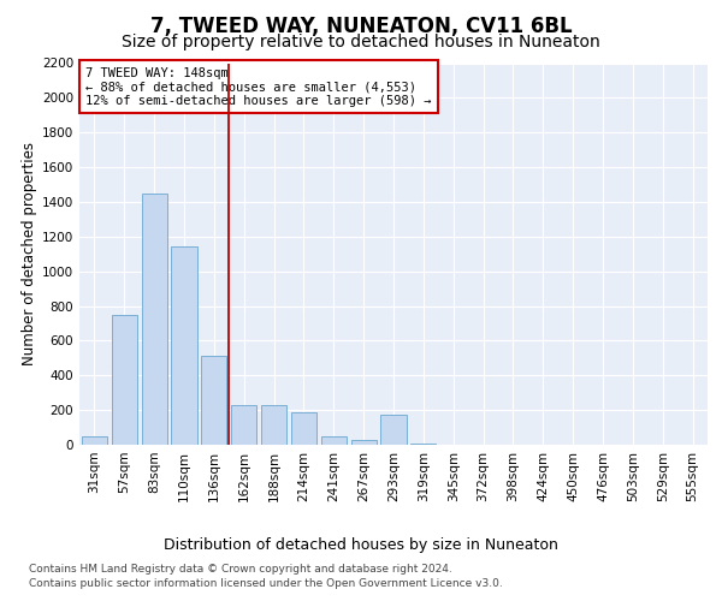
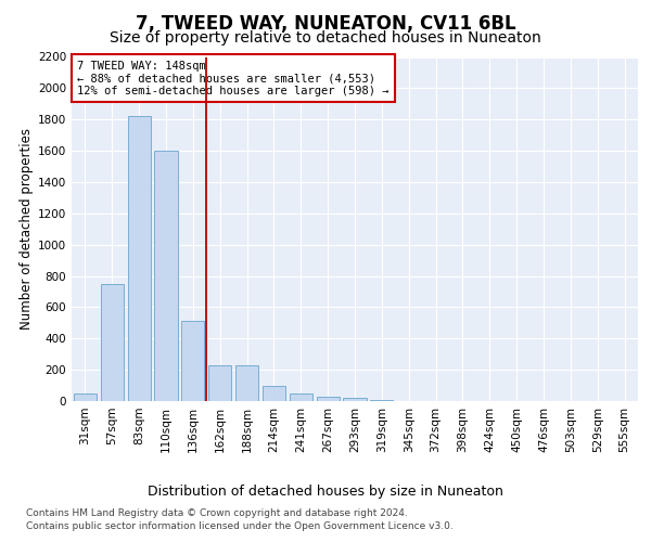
83sqm: 1450 -> 1820
110sqm: 1140 -> 1600
214sqm: 190 -> 100
293sqm: 170 -> 20
